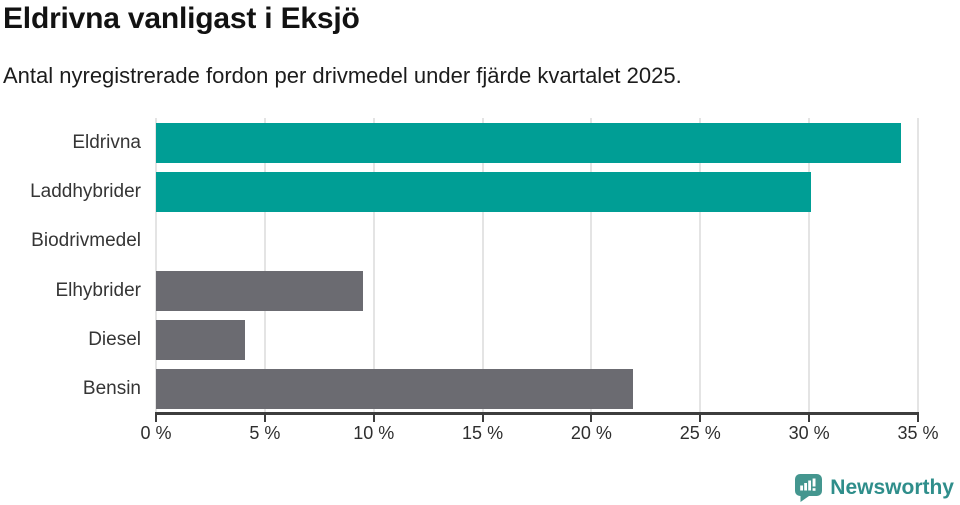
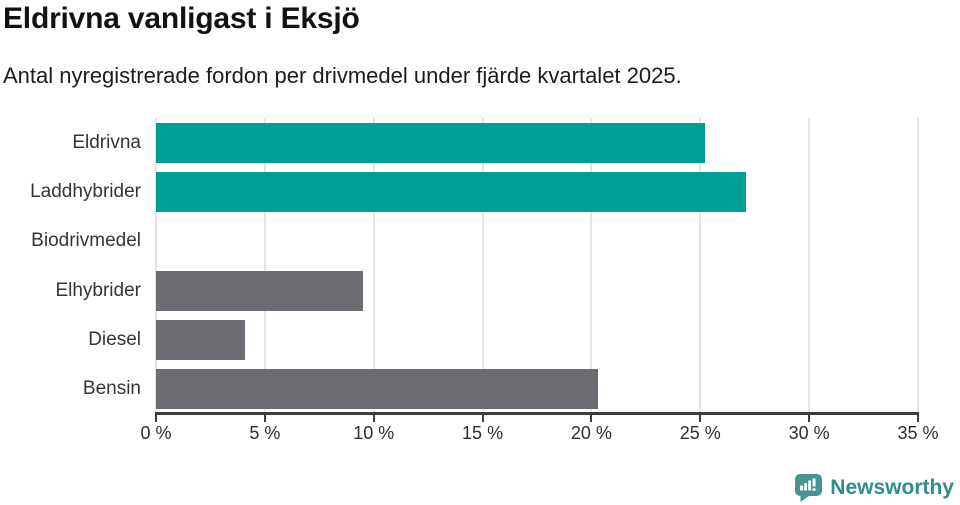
Eldrivna: 34.2% -> 25.2%
Laddhybrider: 30.1% -> 27.1%
Bensin: 21.9% -> 20.3%
